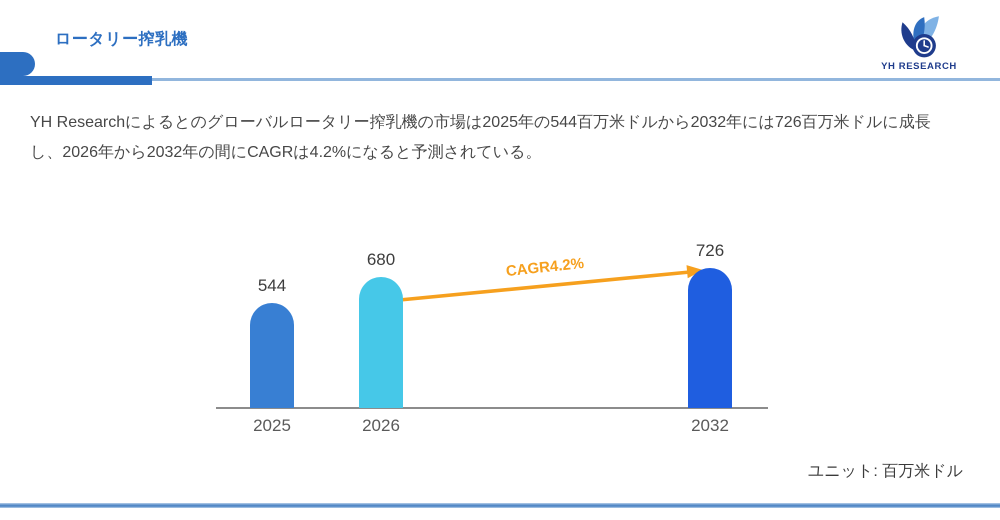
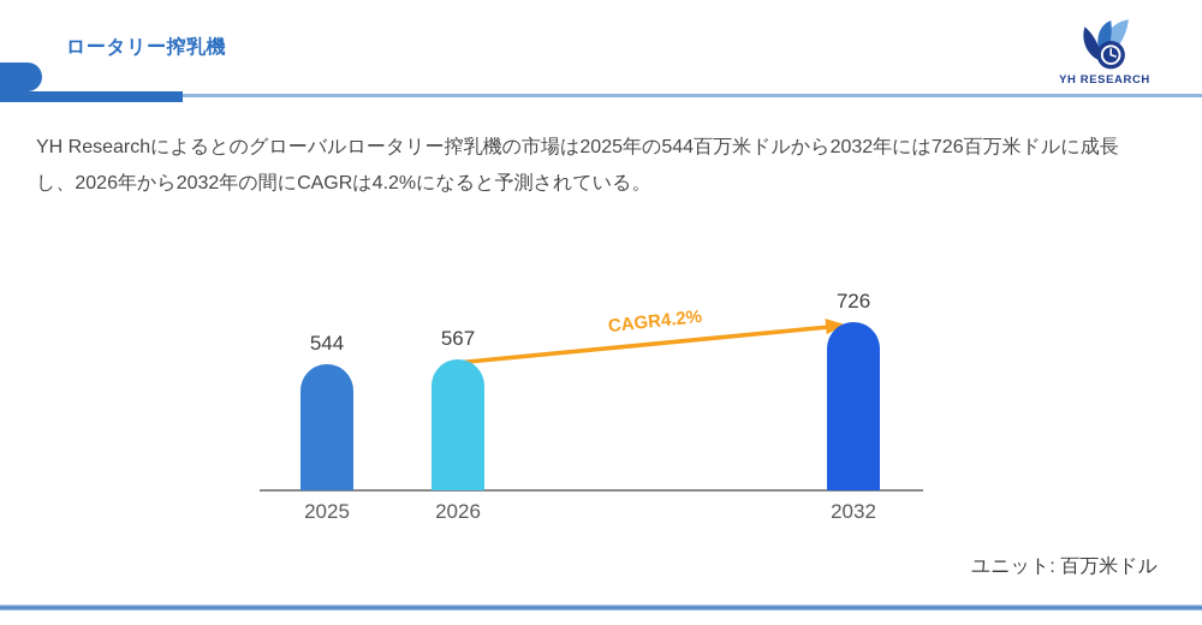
2026: 680 -> 567
